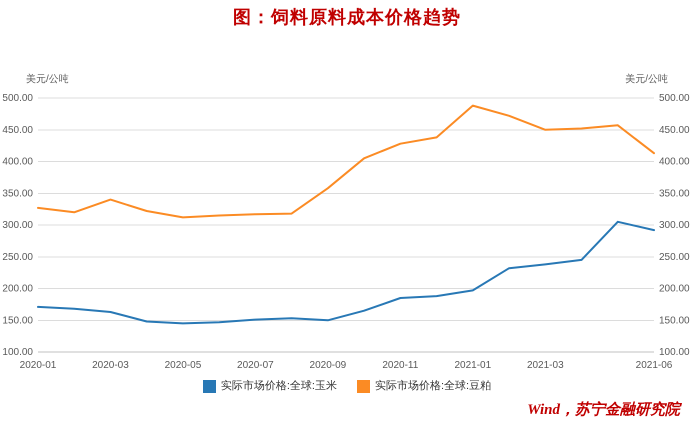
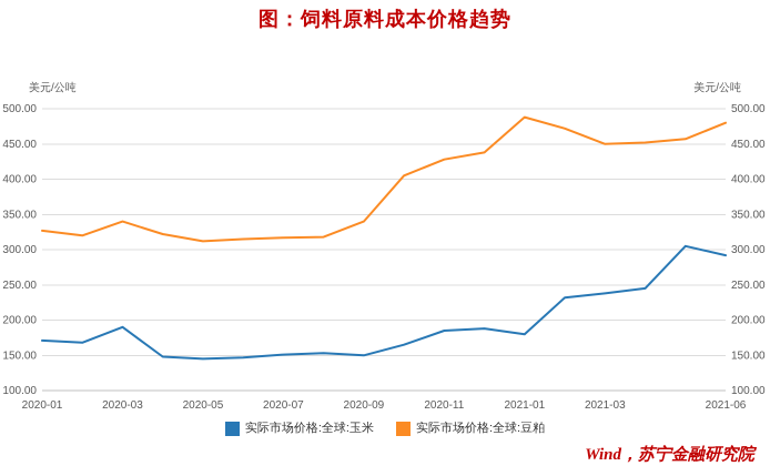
实际市场价格:全球:玉米/2020-03: 160 -> 190
实际市场价格:全球:豆粕/2020-09: 360 -> 340
实际市场价格:全球:玉米/2021-01: 200 -> 180
实际市场价格:全球:豆粕/2021-06: 410 -> 480
